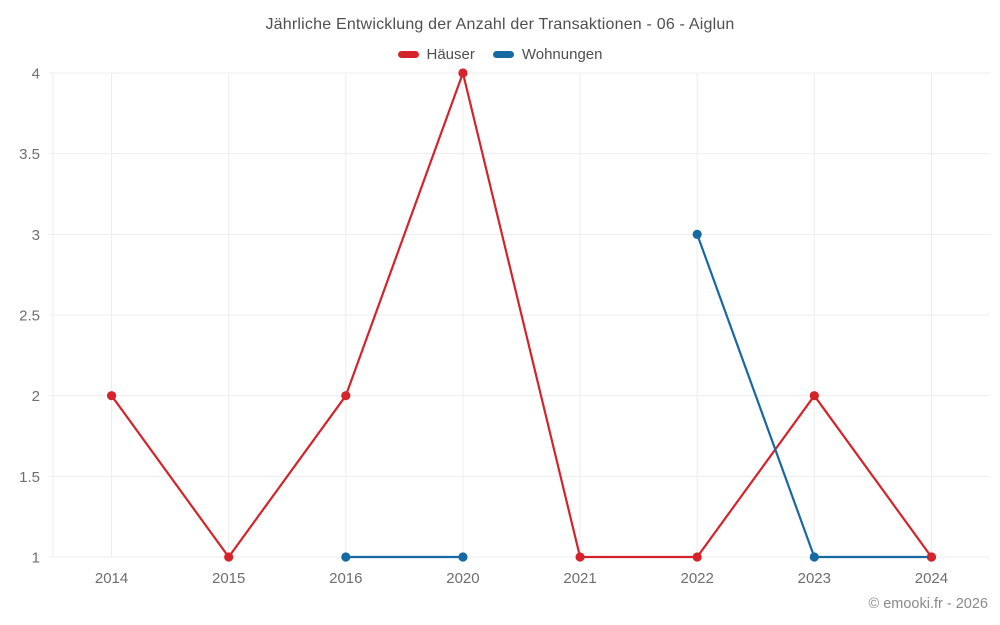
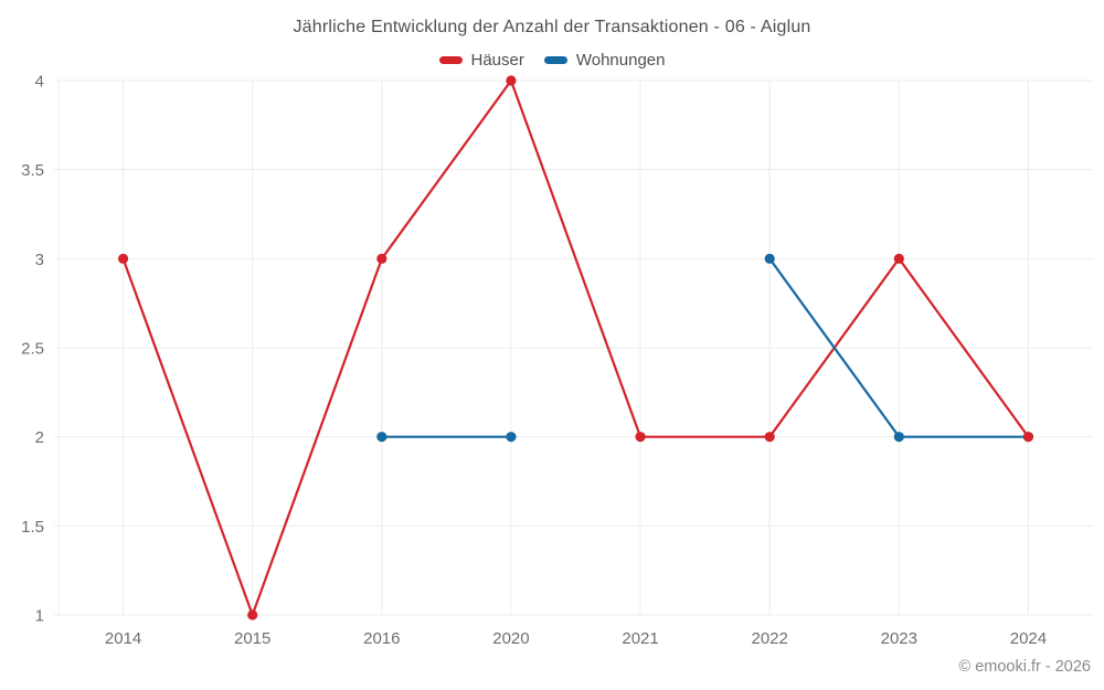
Häuser/2014: 2 -> 3
Häuser/2016: 2 -> 3
Wohnungen/2016: 1 -> 2
Wohnungen/2020: 1 -> 2
Häuser/2021: 1 -> 2
Häuser/2022: 1 -> 2
Häuser/2023: 2 -> 3
Wohnungen/2023: 1 -> 2
Häuser/2024: 1 -> 2
Wohnungen/2024: 1 -> 2
